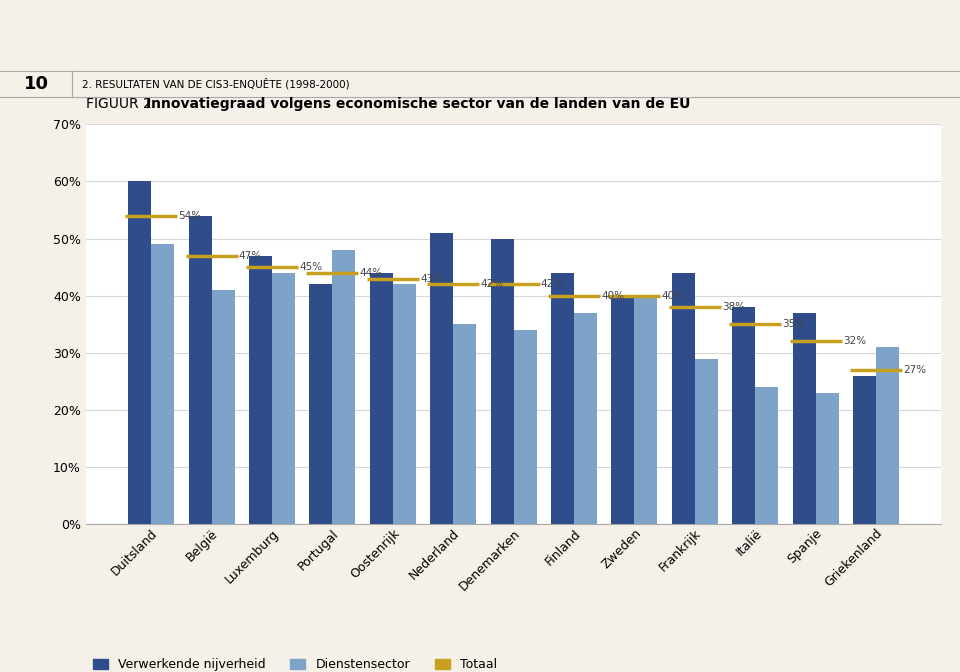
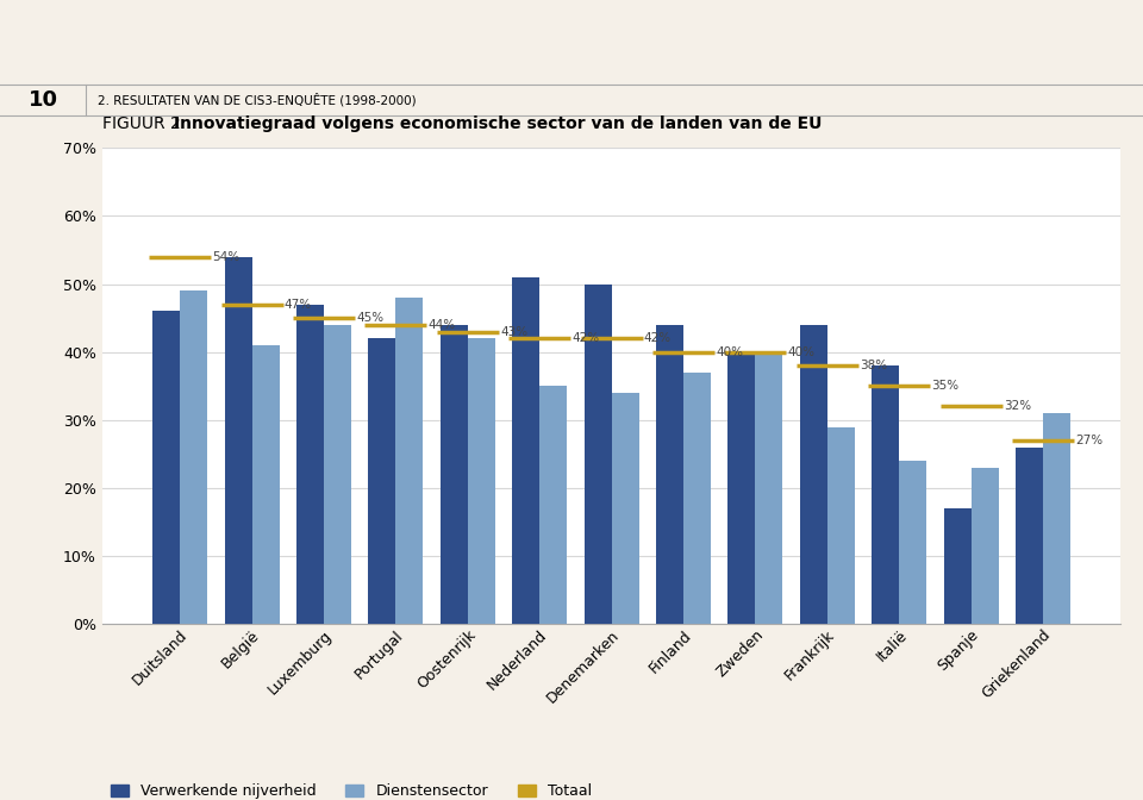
Verwerkende nijverheid/Duitsland: 60% -> 46%
Verwerkende nijverheid/Spanje: 37% -> 17%
